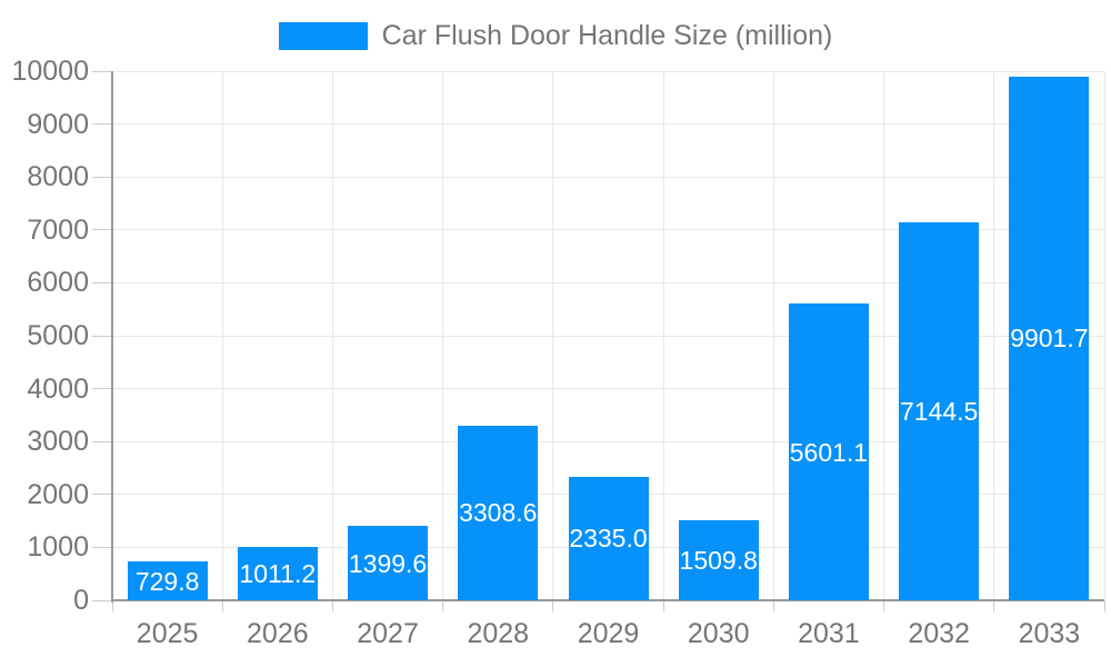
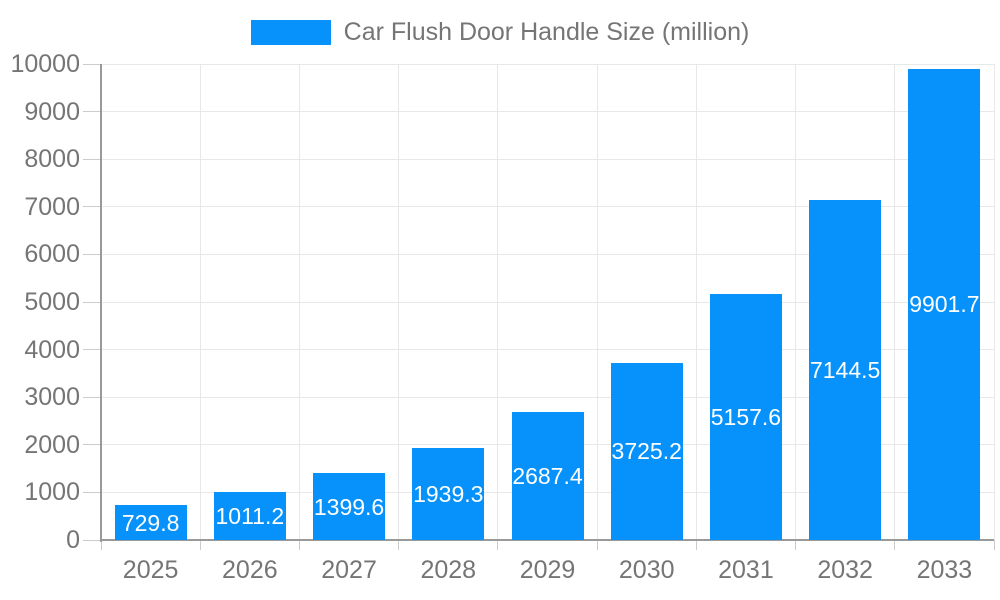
2028: 3308.6 -> 1939.3
2029: 2335.0 -> 2687.4
2030: 1509.8 -> 3725.2
2031: 5601.1 -> 5157.6
